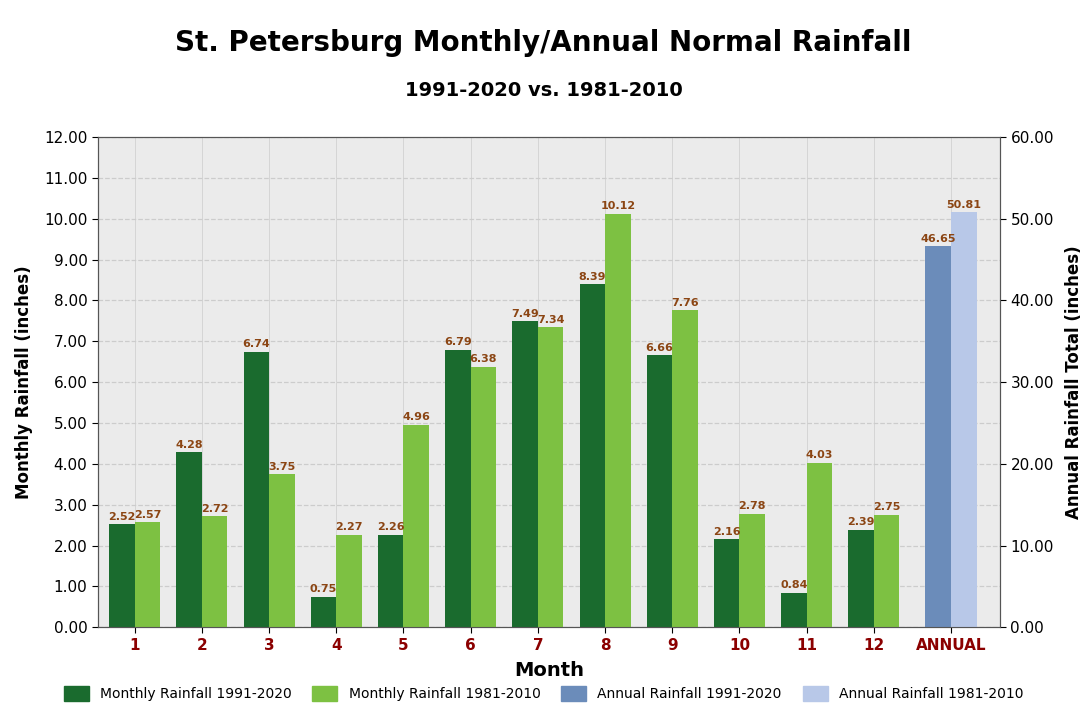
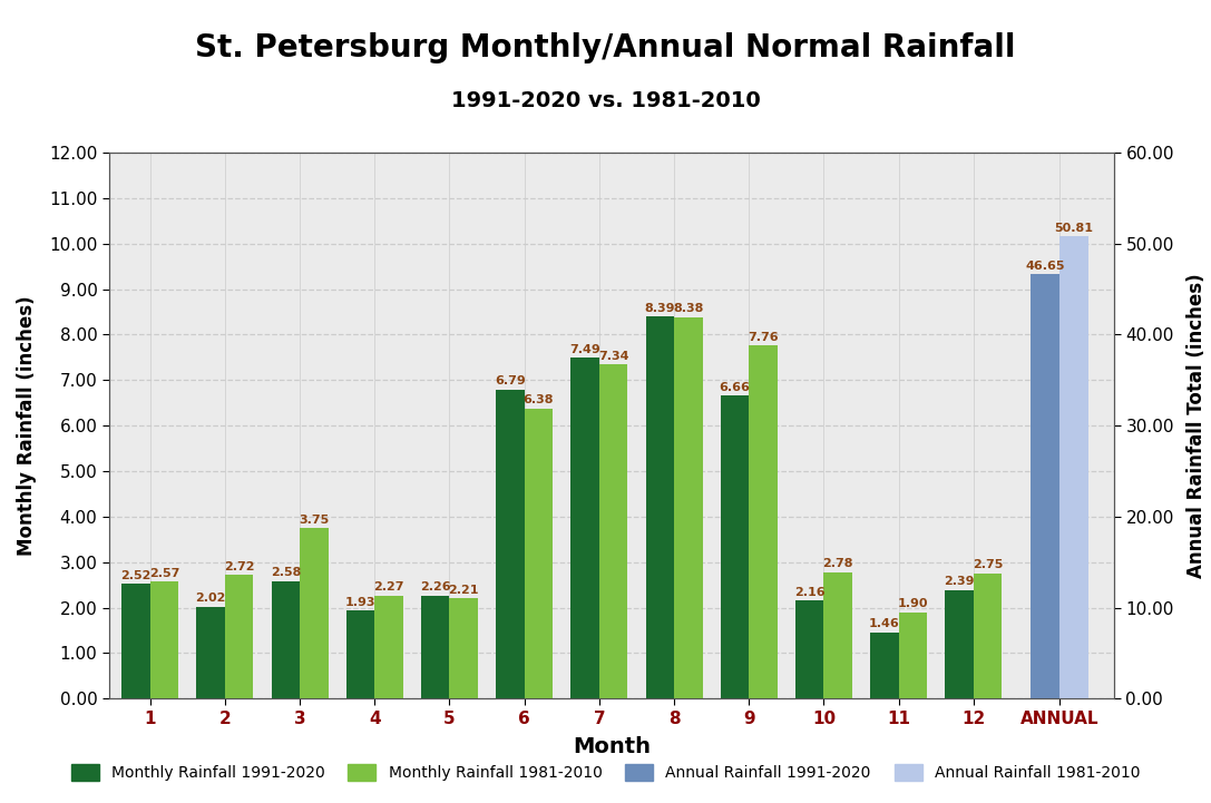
Monthly Rainfall 1991-2020/2: 4.28 -> 2.02
Monthly Rainfall 1991-2020/3: 6.74 -> 2.58
Monthly Rainfall 1991-2020/4: 0.75 -> 1.93
Monthly Rainfall 1981-2010/5: 4.96 -> 2.21
Monthly Rainfall 1981-2010/8: 10.12 -> 8.38
Monthly Rainfall 1991-2020/11: 0.84 -> 1.46
Monthly Rainfall 1981-2010/11: 4.03 -> 1.90
